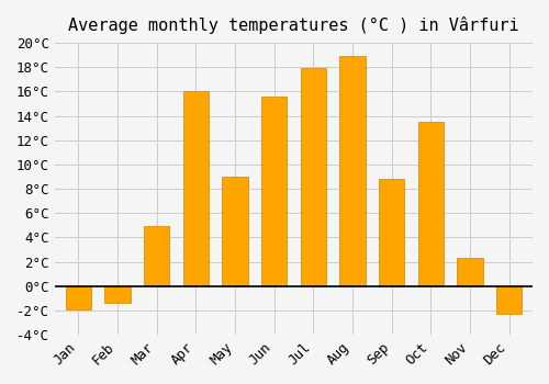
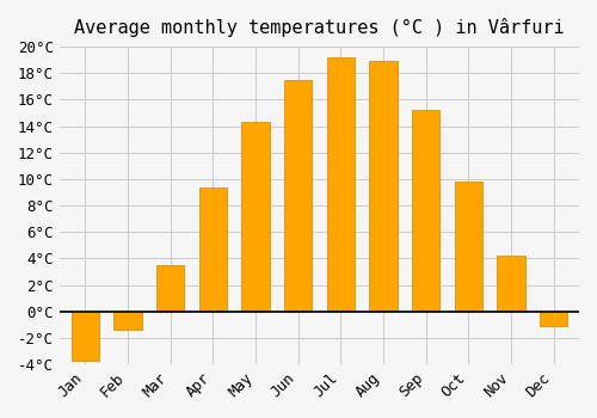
Jan: -1.9°C -> -3.7°C
Mar: 4.9°C -> 3.5°C
Apr: 16.0°C -> 9.4°C
May: 9.0°C -> 14.3°C
Jun: 15.6°C -> 17.5°C
Jul: 17.9°C -> 19.2°C
Sep: 8.8°C -> 15.2°C
Oct: 13.5°C -> 9.8°C
Nov: 2.3°C -> 4.2°C
Dec: -2.3°C -> -1.1°C
